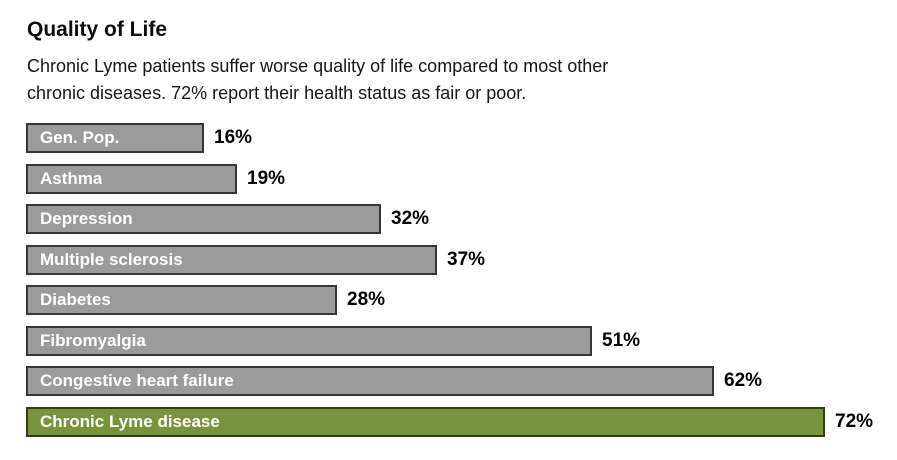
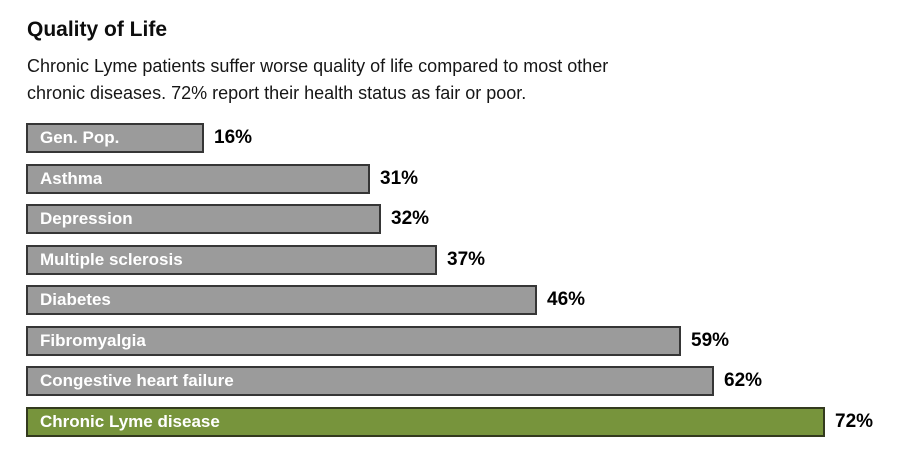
Asthma: 19% -> 31%
Diabetes: 28% -> 46%
Fibromyalgia: 51% -> 59%
